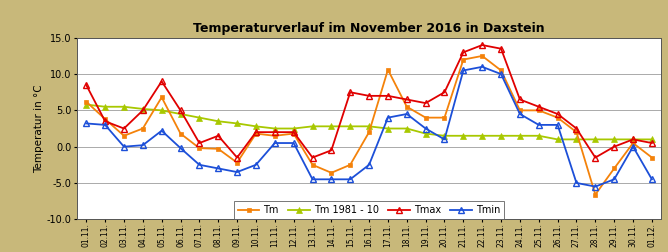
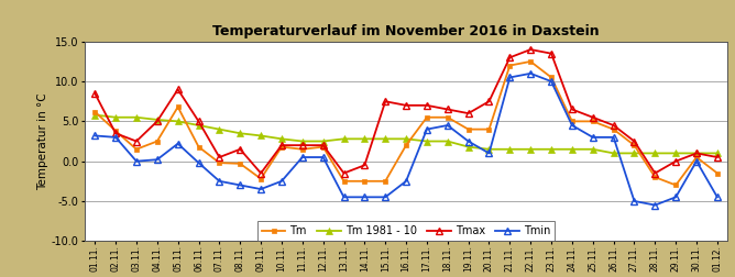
Tm/14.11.: -3.6 -> -2.5
Tm/17.11.: 10.6 -> 5.5
Tm/28.11.: -6.6 -> -2.0
